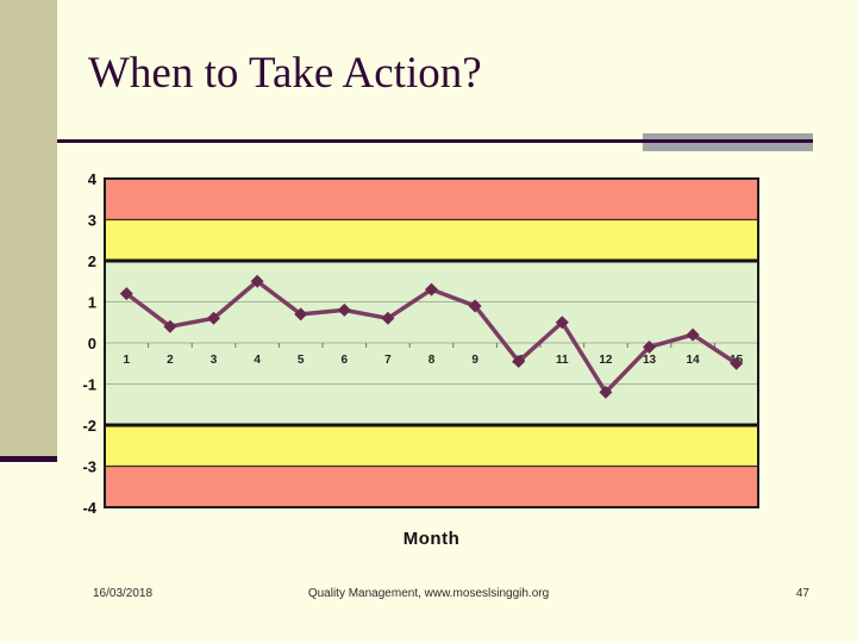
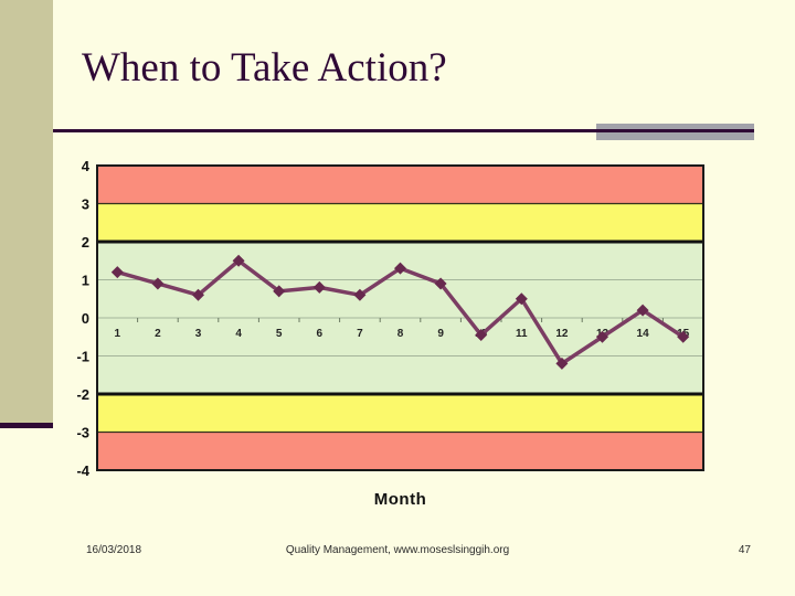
2: 0.4 -> 0.9
13: -0.1 -> -0.5
